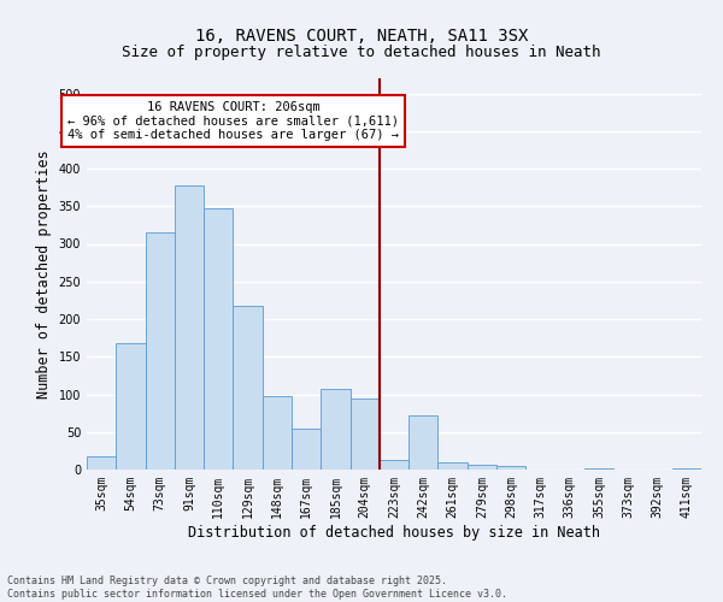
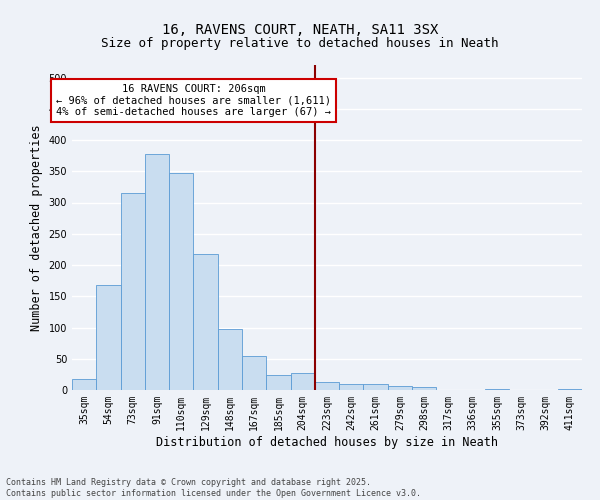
185sqm: 108 -> 24
204sqm: 94 -> 28
242sqm: 72 -> 10
